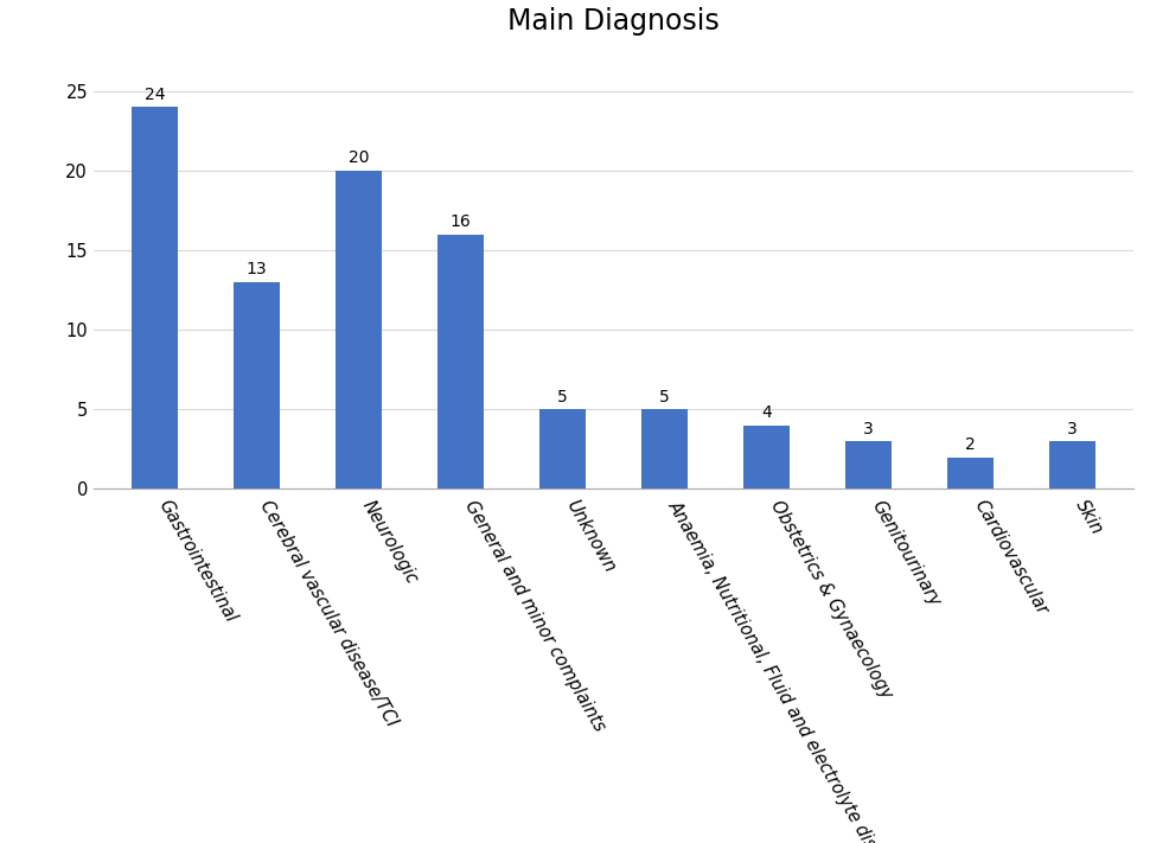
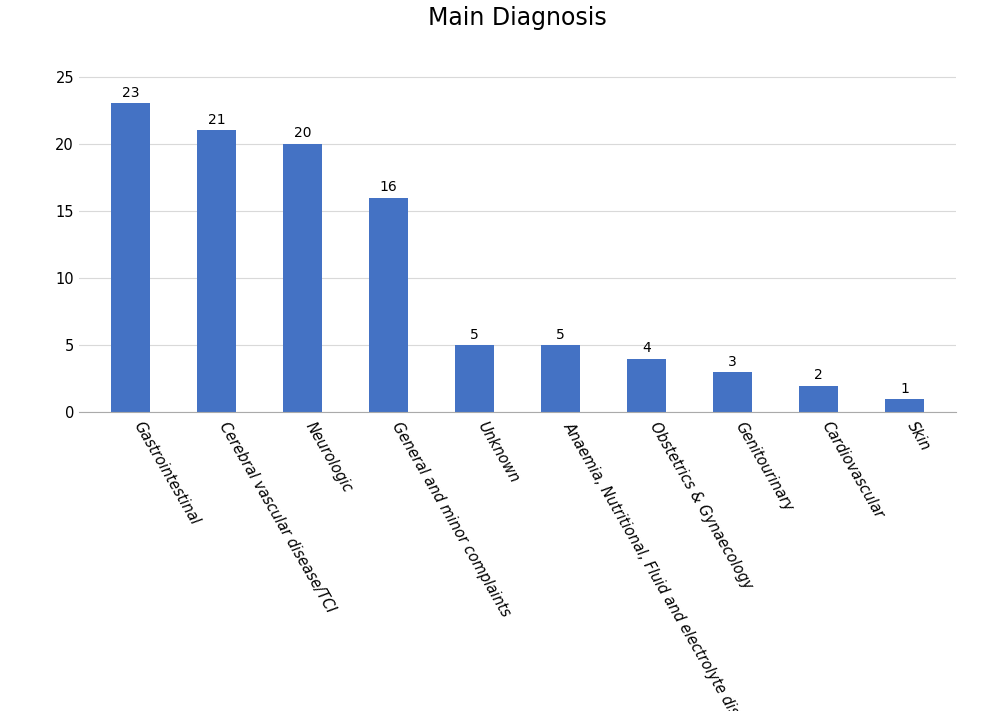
Gastrointestinal: 24 -> 23
Cerebral vascular disease/TCI: 13 -> 21
Skin: 3 -> 1
